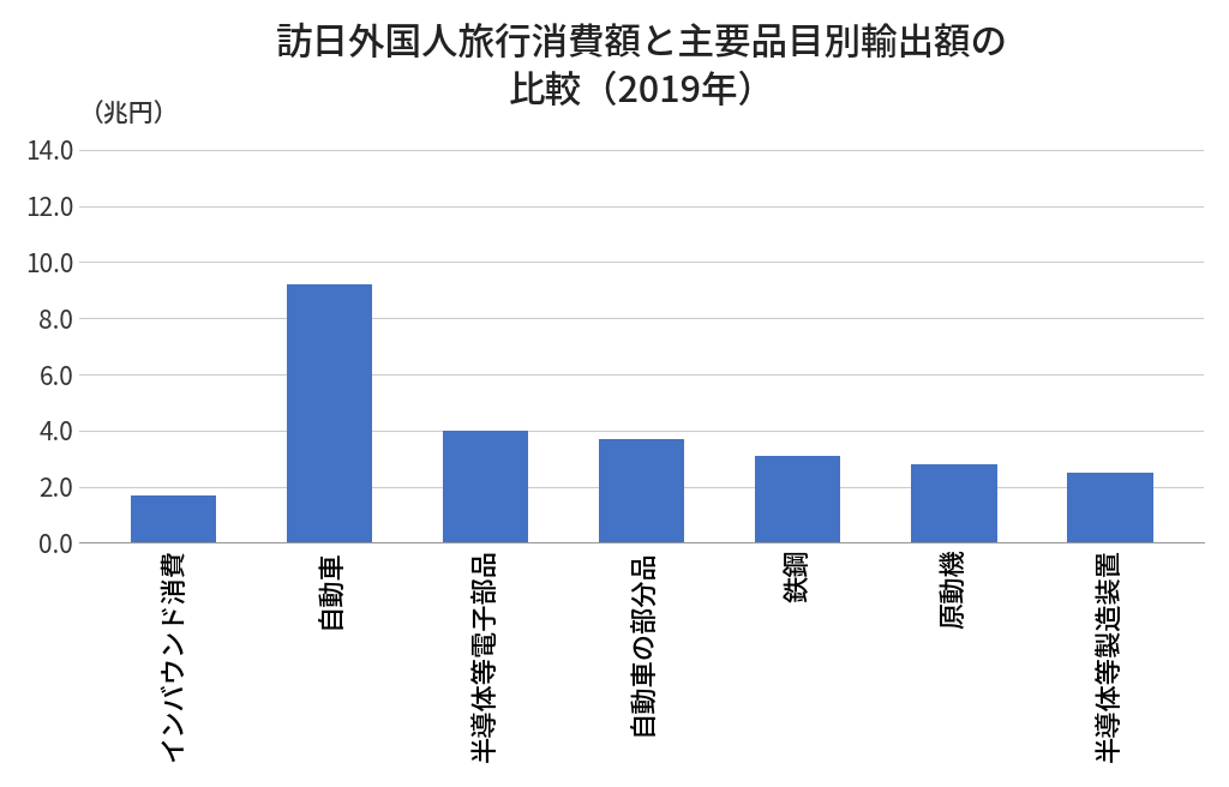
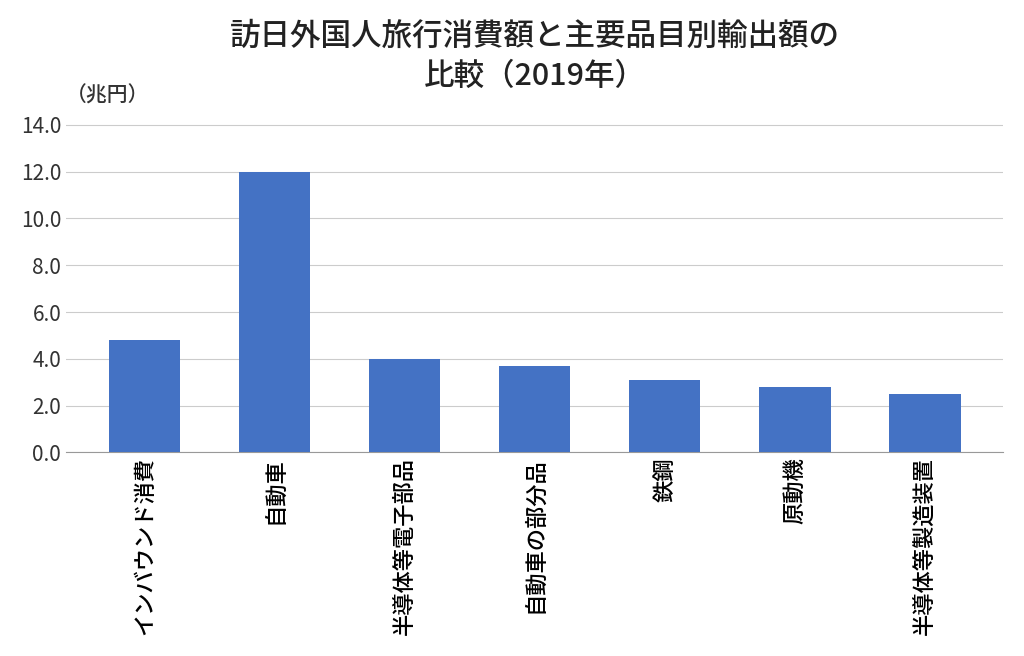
インバウンド消費: 1.7 -> 4.8
自動車: 9.2 -> 12.0
